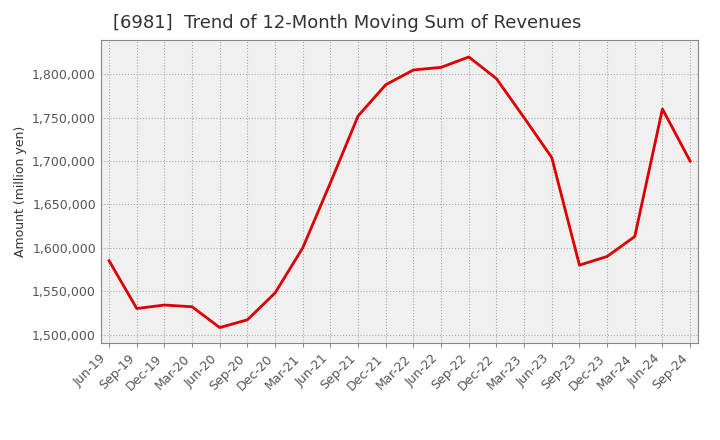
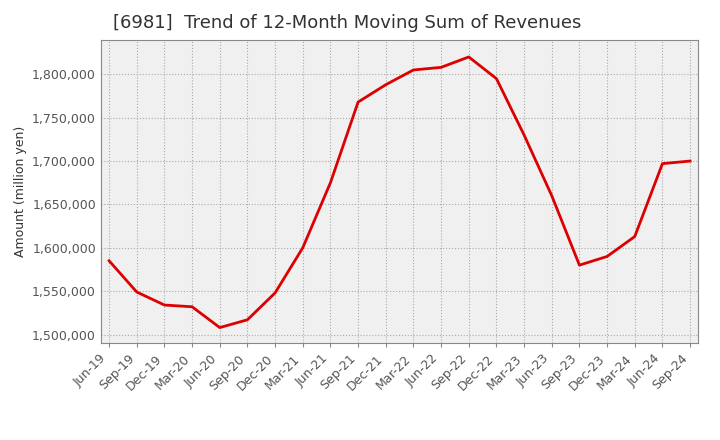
Sep-19: 1,530,000 -> 1,549,000
Sep-21: 1,752,000 -> 1,768,000
Mar-23: 1,750,000 -> 1,730,000
Jun-23: 1,704,000 -> 1,660,000
Jun-24: 1,760,000 -> 1,697,000
